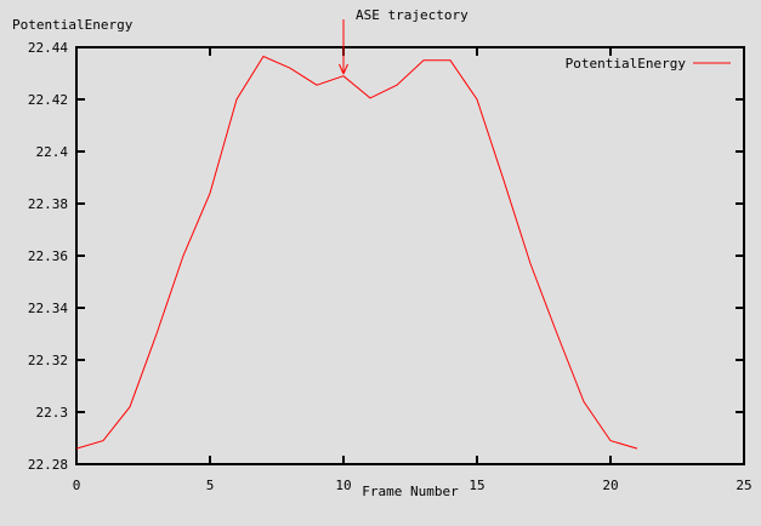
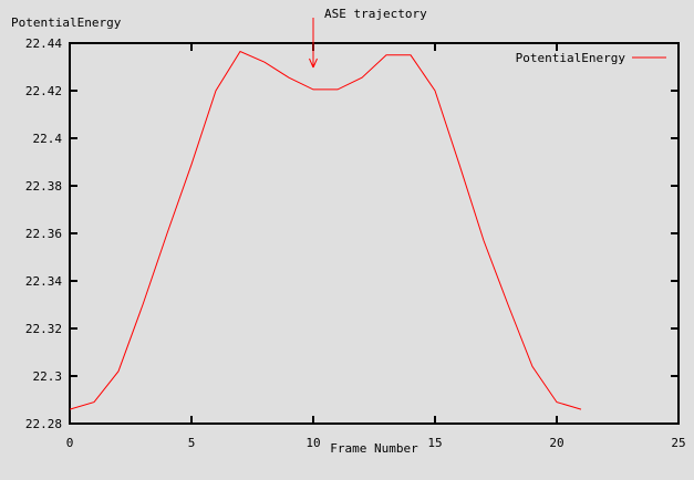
5: 22.384 -> 22.389
10: 22.429 -> 22.421
